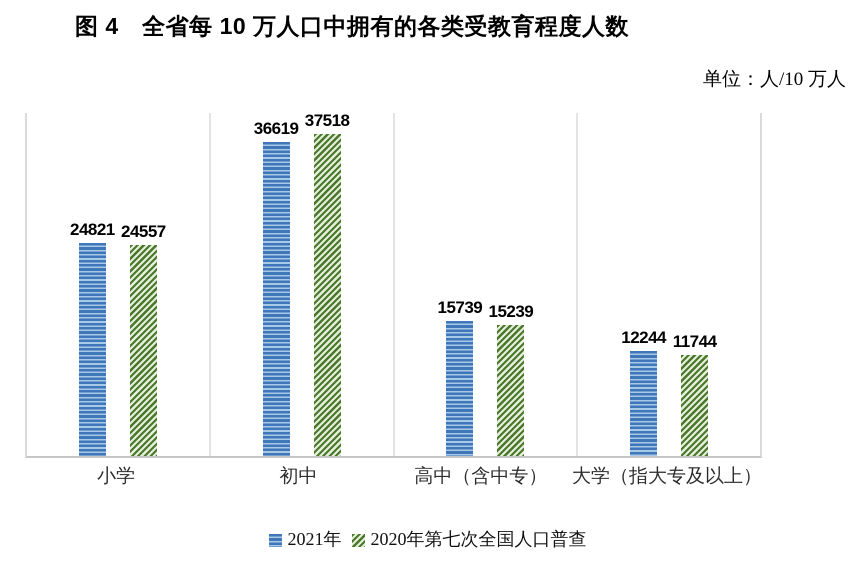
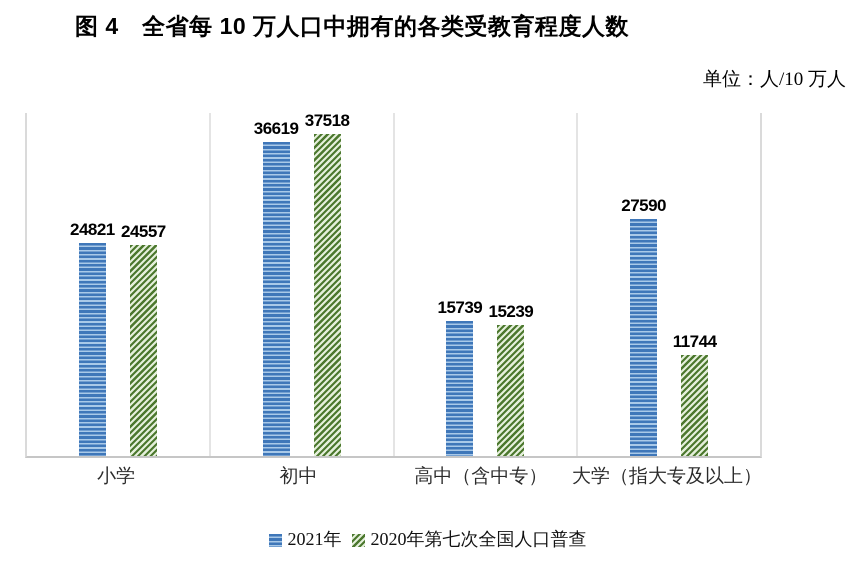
2021年/大学（指大专及以上）: 12244 -> 27590
